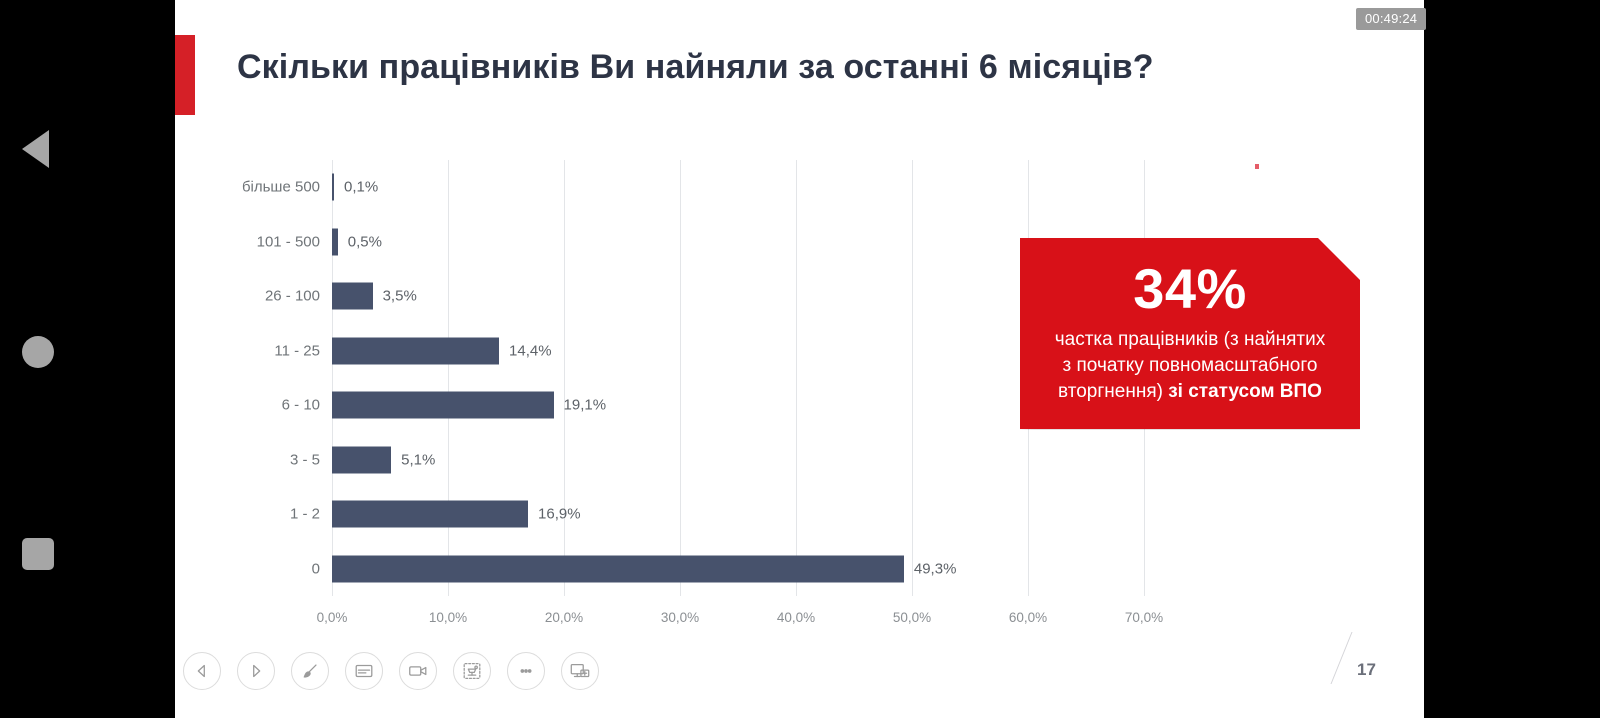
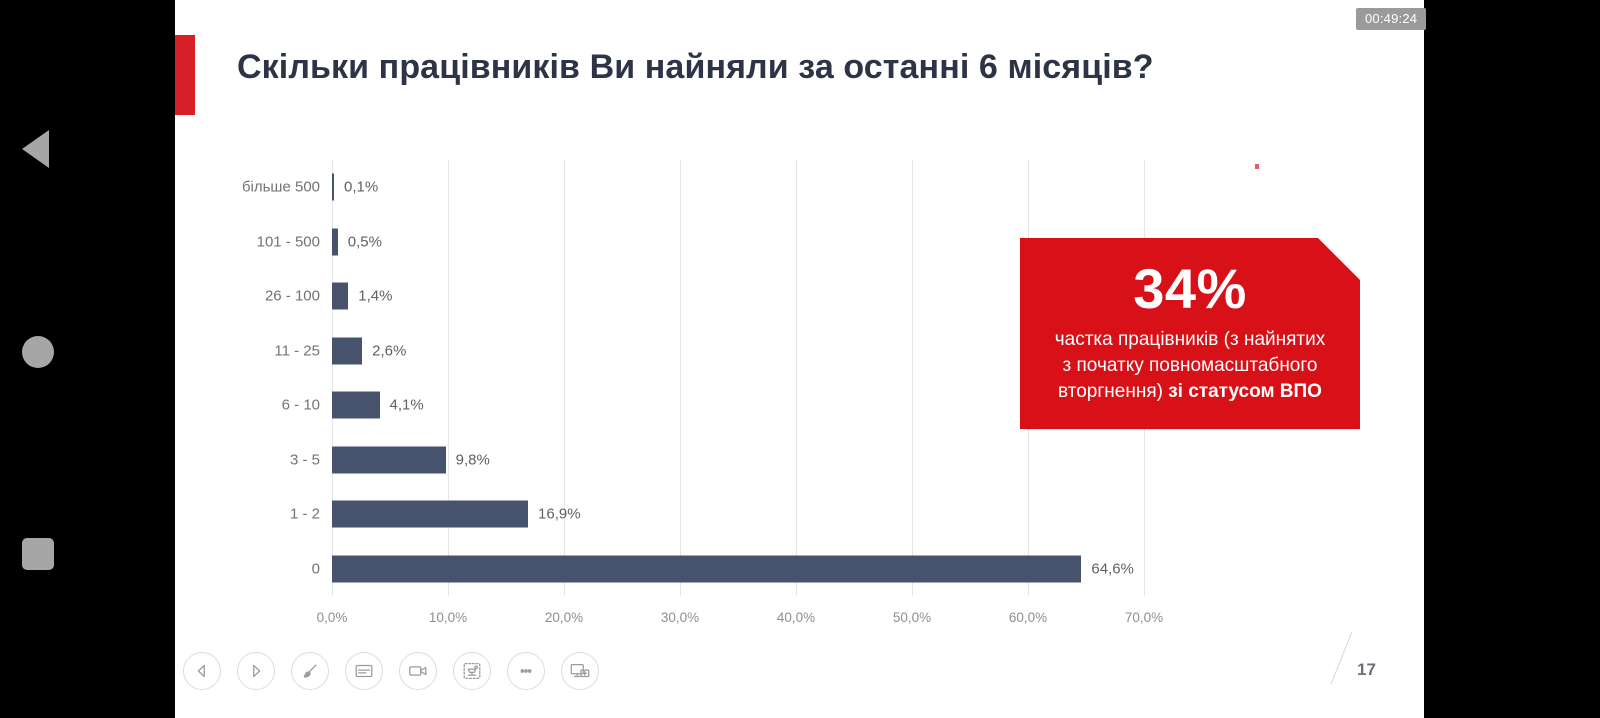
26 - 100: 3,5% -> 1,4%
11 - 25: 14,4% -> 2,6%
6 - 10: 19,1% -> 4,1%
3 - 5: 5,1% -> 9,8%
0: 49,3% -> 64,6%
